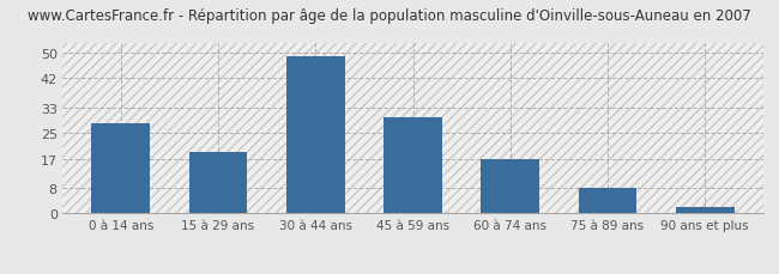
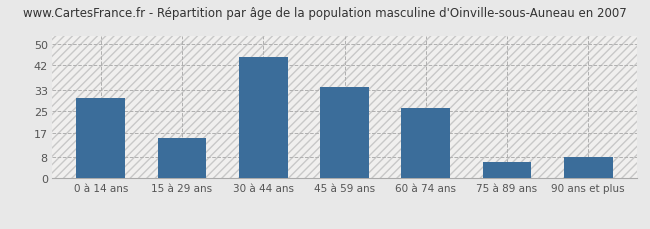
0 à 14 ans: 28 -> 30
15 à 29 ans: 19 -> 15
30 à 44 ans: 49 -> 45
45 à 59 ans: 30 -> 34
60 à 74 ans: 17 -> 26
75 à 89 ans: 8 -> 6
90 ans et plus: 2 -> 8
